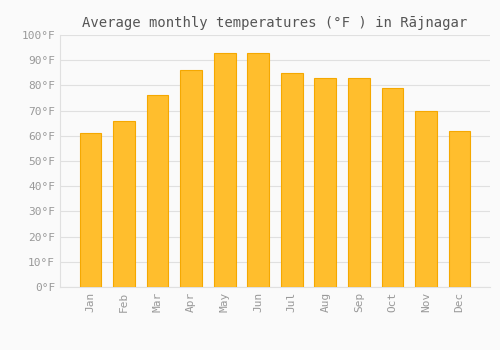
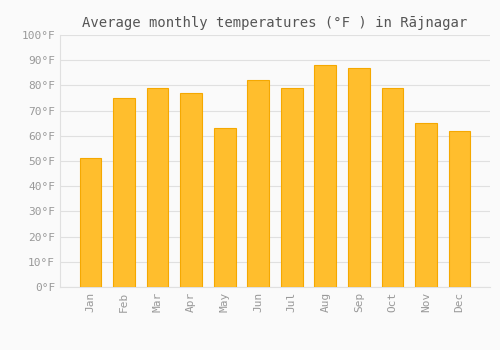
Jan: 61°F -> 51°F
Feb: 66°F -> 75°F
Mar: 76°F -> 79°F
Apr: 86°F -> 77°F
May: 93°F -> 63°F
Jun: 93°F -> 82°F
Jul: 85°F -> 79°F
Aug: 83°F -> 88°F
Sep: 83°F -> 87°F
Nov: 70°F -> 65°F
